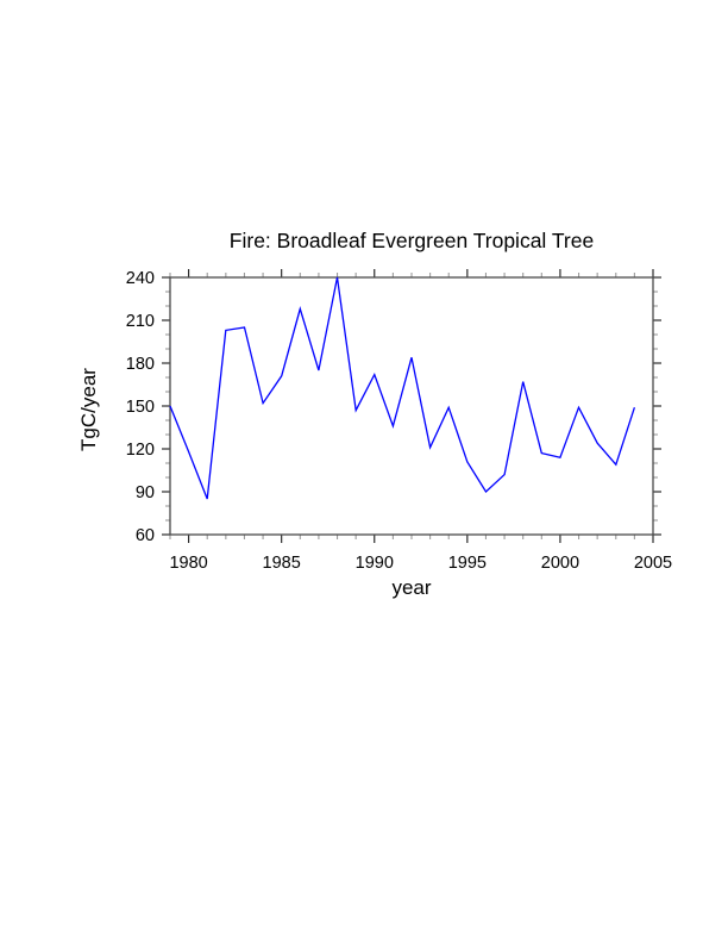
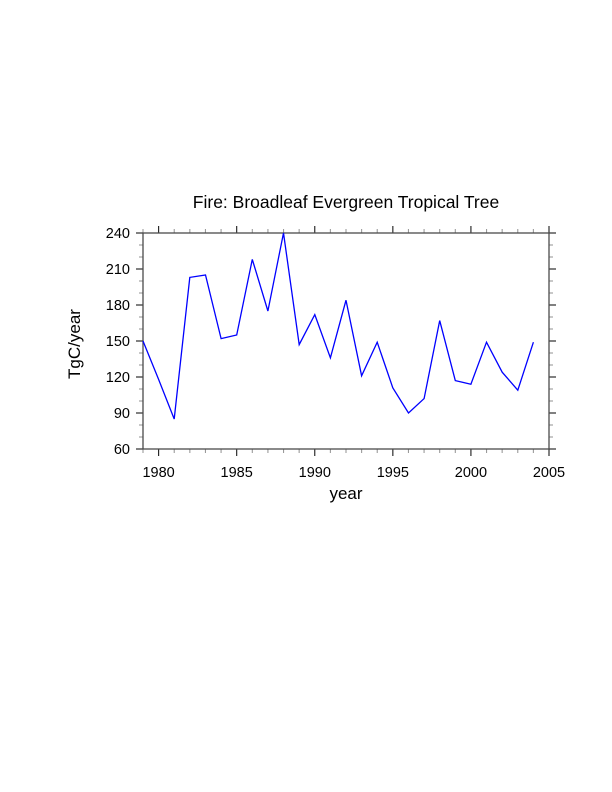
1985: 171 -> 155
